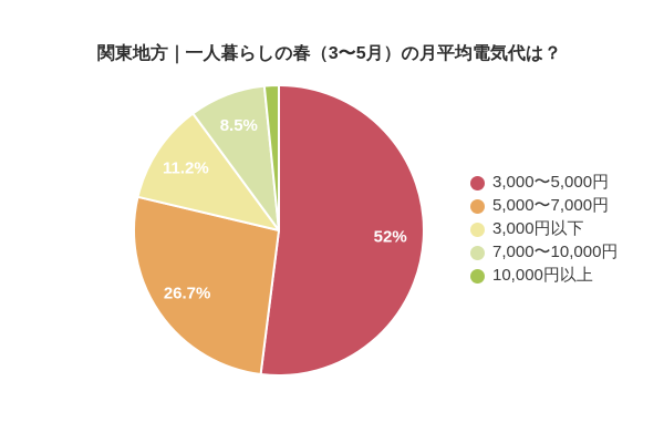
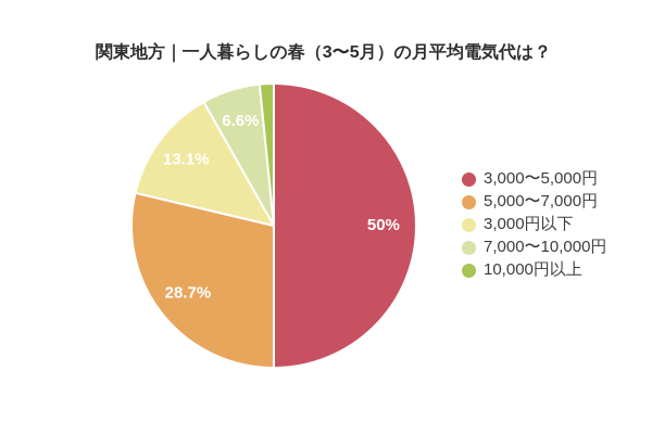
3,000〜5,000円: 52% -> 50%
5,000〜7,000円: 26.7% -> 28.7%
3,000円以下: 11.2% -> 13.1%
7,000〜10,000円: 8.5% -> 6.6%
